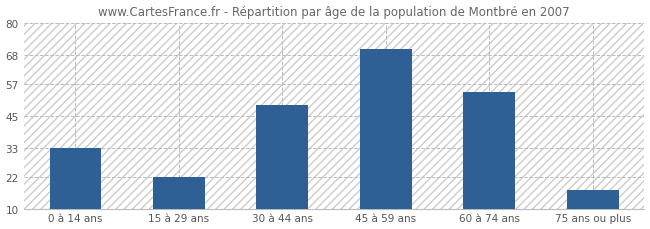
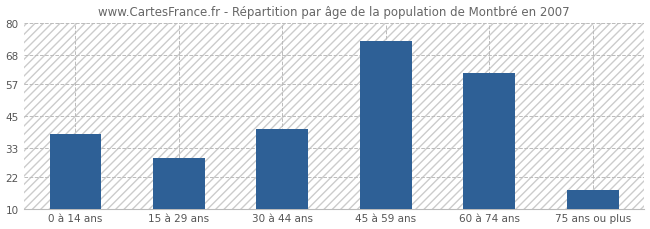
0 à 14 ans: 33 -> 38
15 à 29 ans: 22 -> 29
30 à 44 ans: 49 -> 40
45 à 59 ans: 70 -> 73
60 à 74 ans: 54 -> 61
